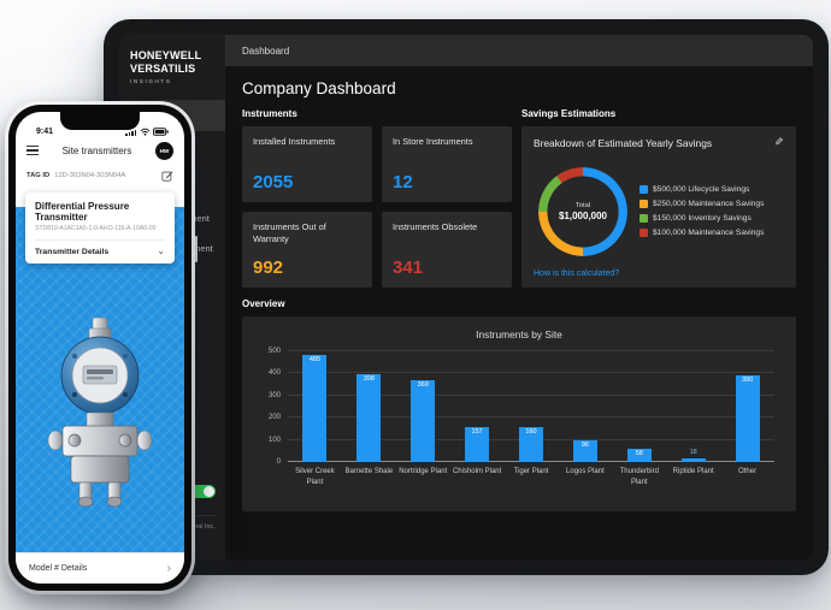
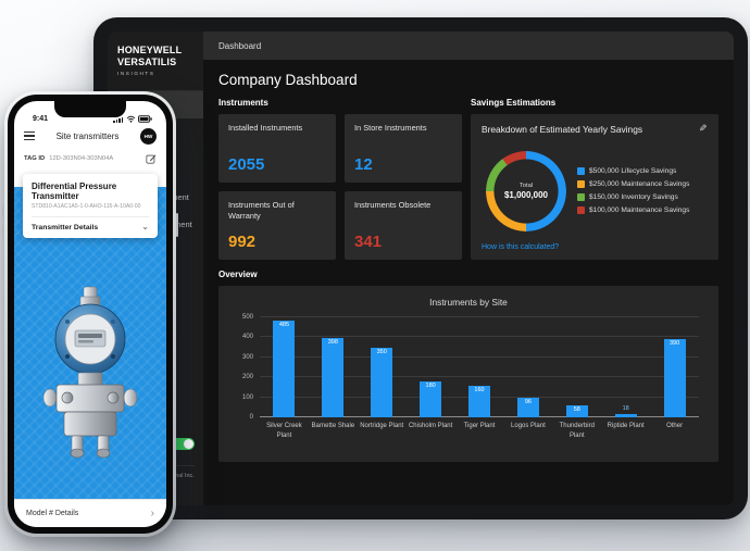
Instruments by Site/Nortridge Plant: 369 -> 350
Instruments by Site/Chisholm Plant: 157 -> 180
